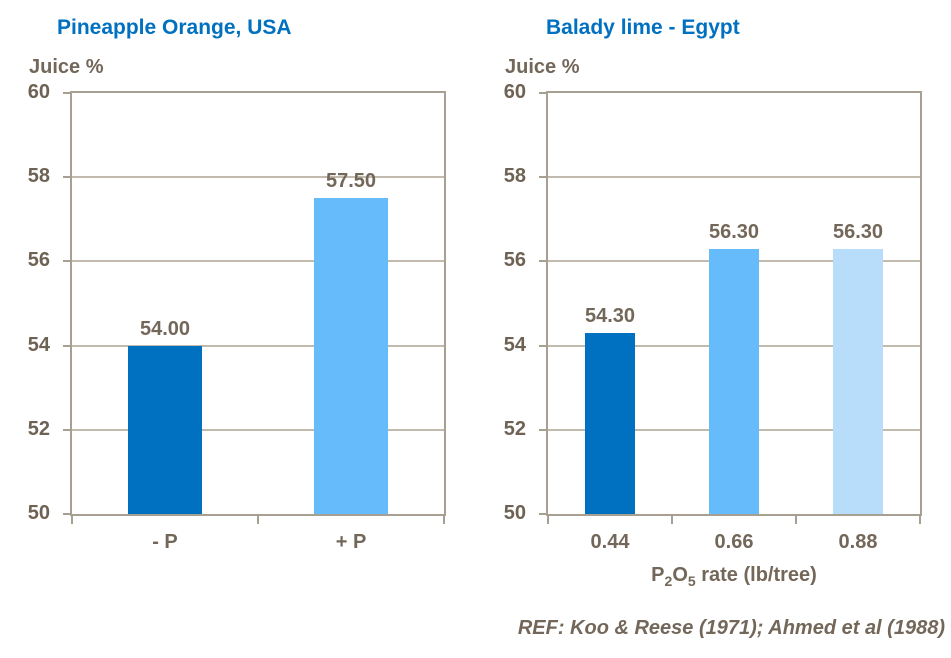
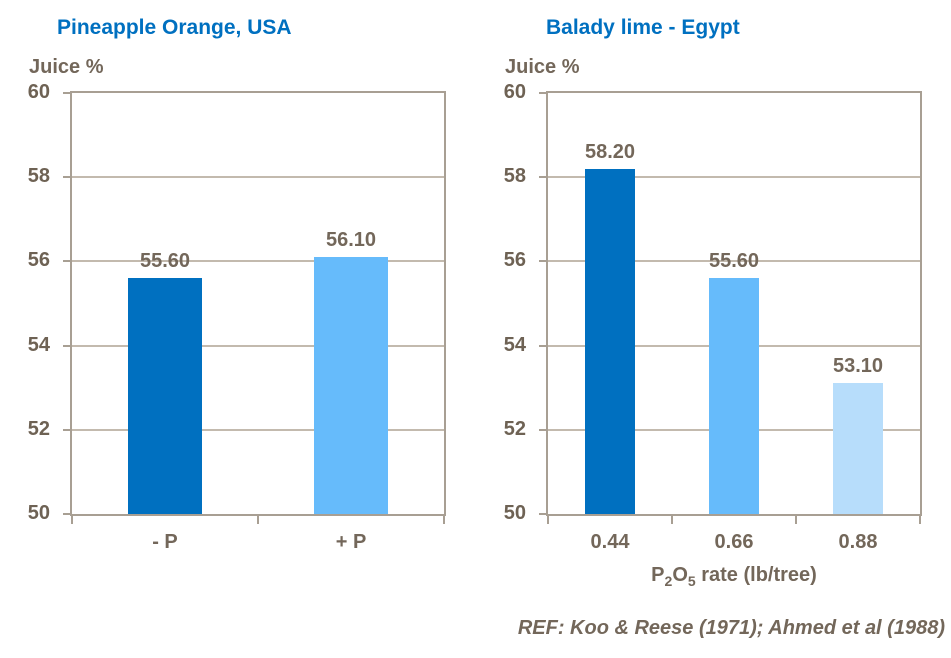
Pineapple Orange, USA/- P: 54.00 -> 55.60
Pineapple Orange, USA/+ P: 57.50 -> 56.10
Balady lime - Egypt/0.44: 54.30 -> 58.20
Balady lime - Egypt/0.66: 56.30 -> 55.60
Balady lime - Egypt/0.88: 56.30 -> 53.10
